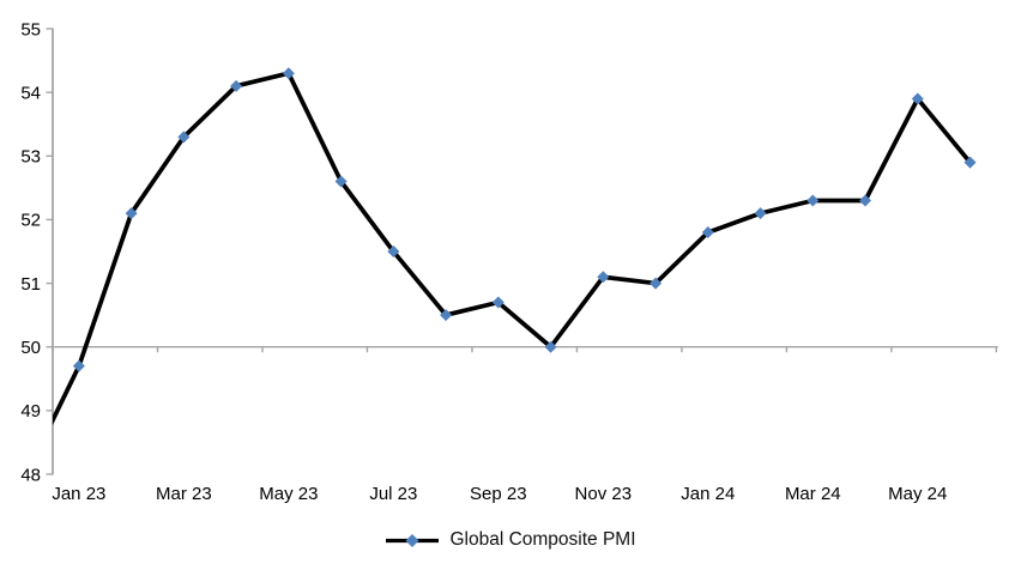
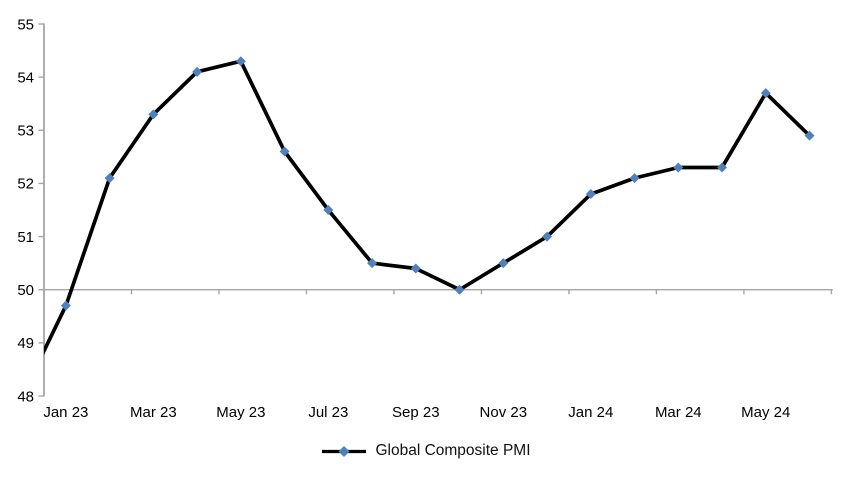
Sep 23: 50.7 -> 50.4
Nov 23: 51.1 -> 50.5
May 24: 53.9 -> 53.7
